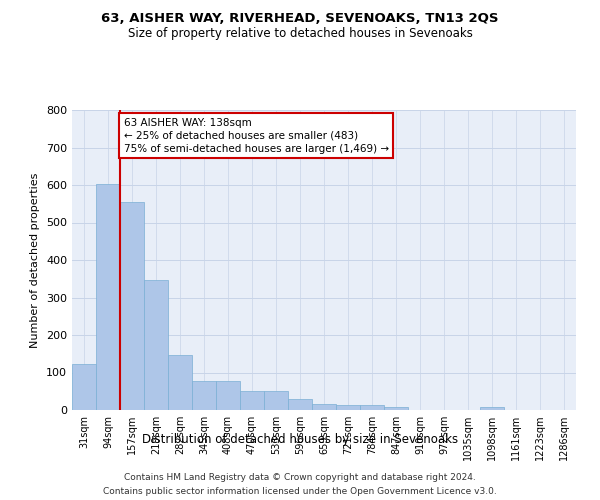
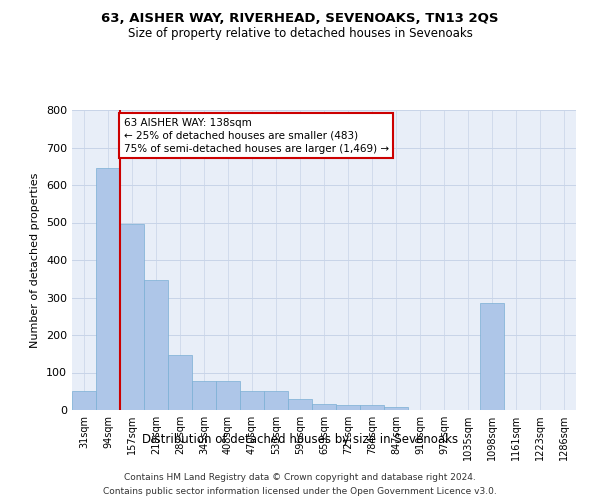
31sqm: 123 -> 50
94sqm: 603 -> 645
157sqm: 555 -> 495
1098sqm: 7 -> 285
